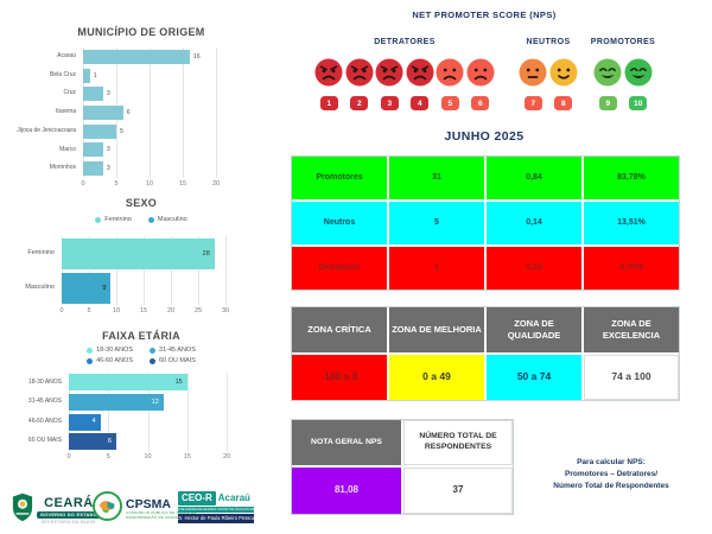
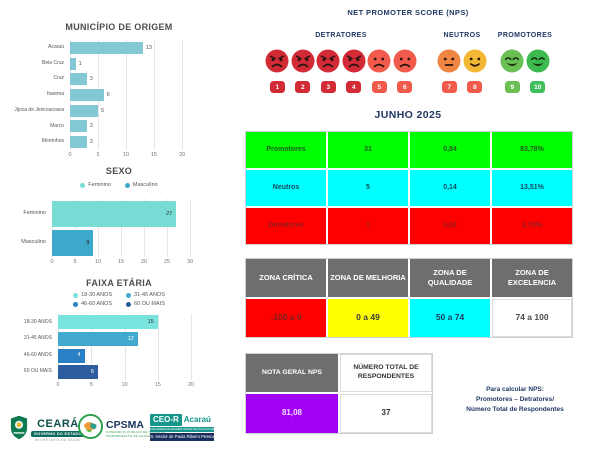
MUNICÍPIO DE ORIGEM/Acaraú: 16 -> 13
SEXO/Feminino: 28 -> 27
